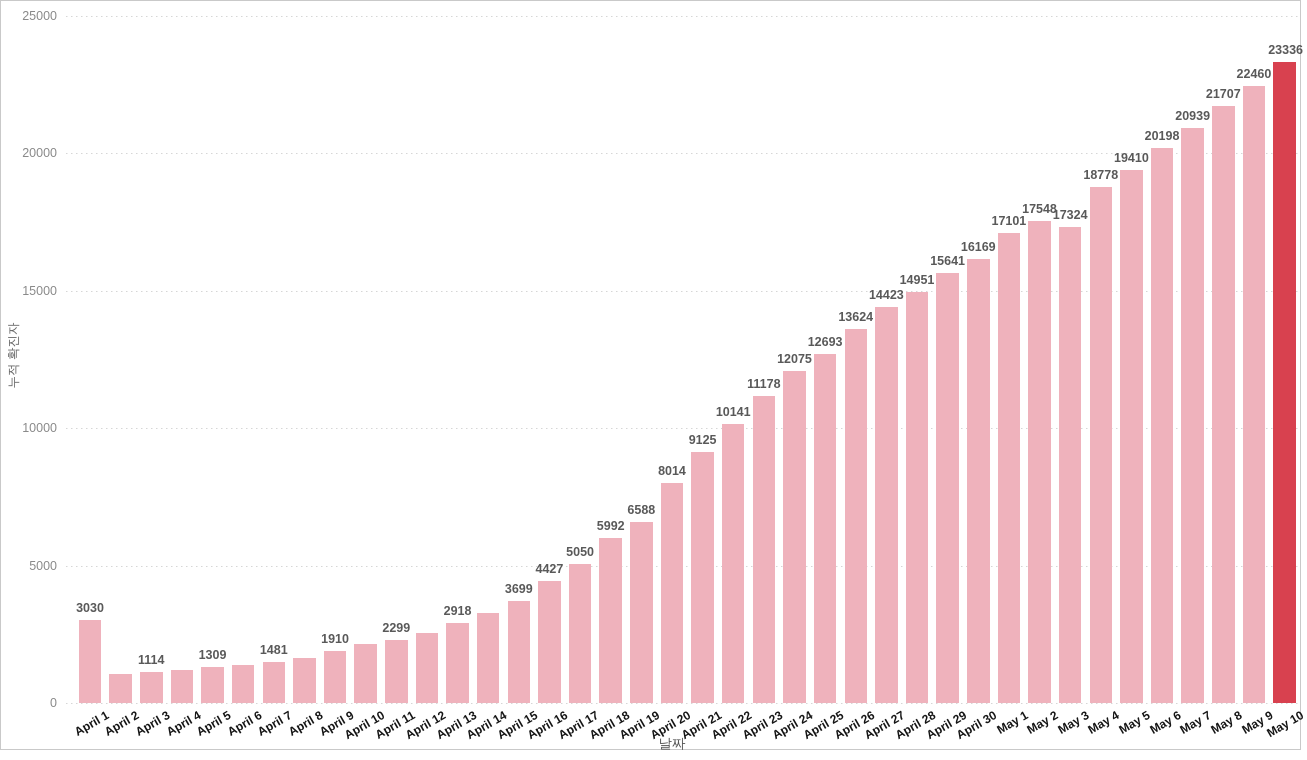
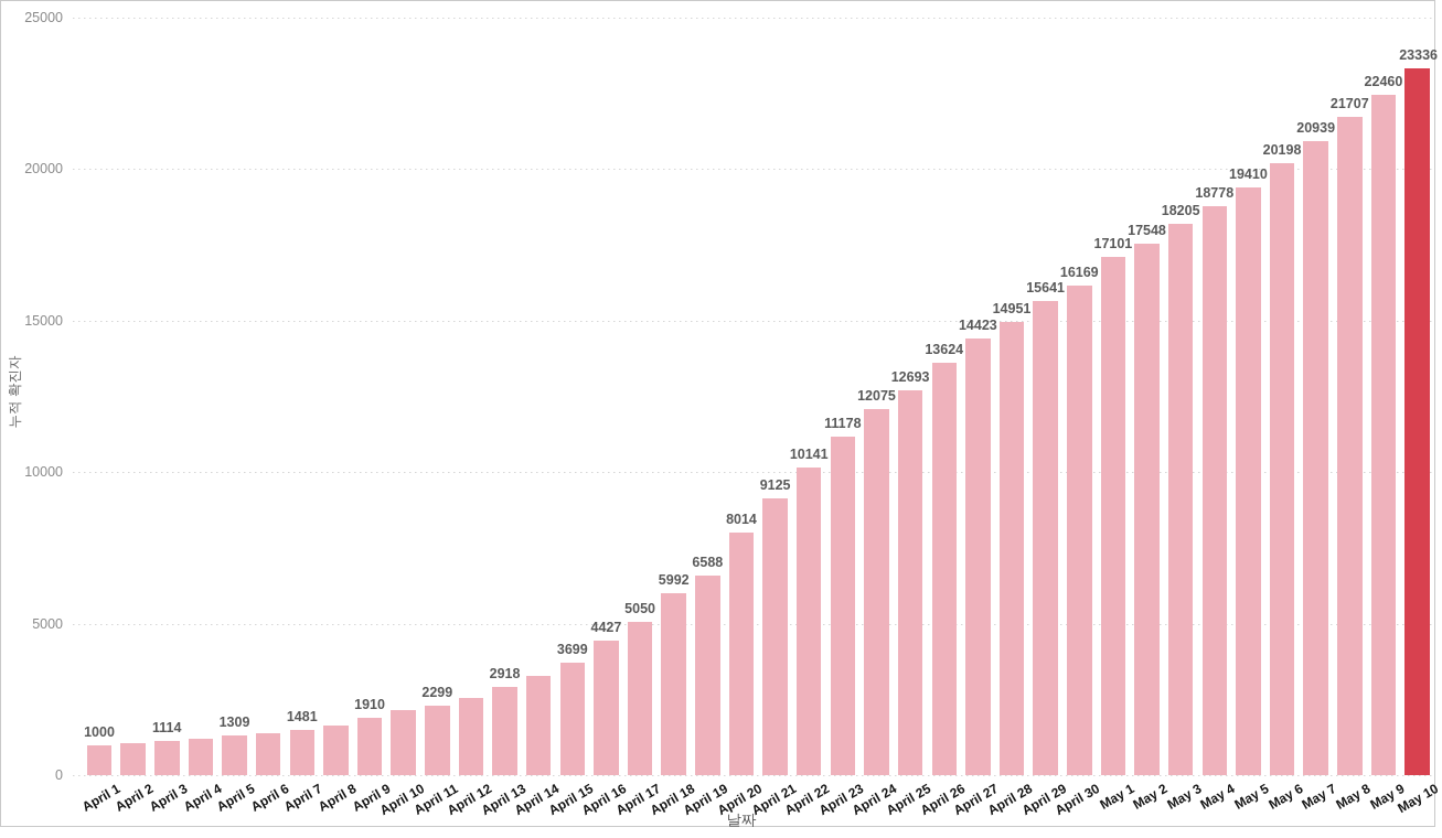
April 1: 3030 -> 1000
May 3: 17324 -> 18205
